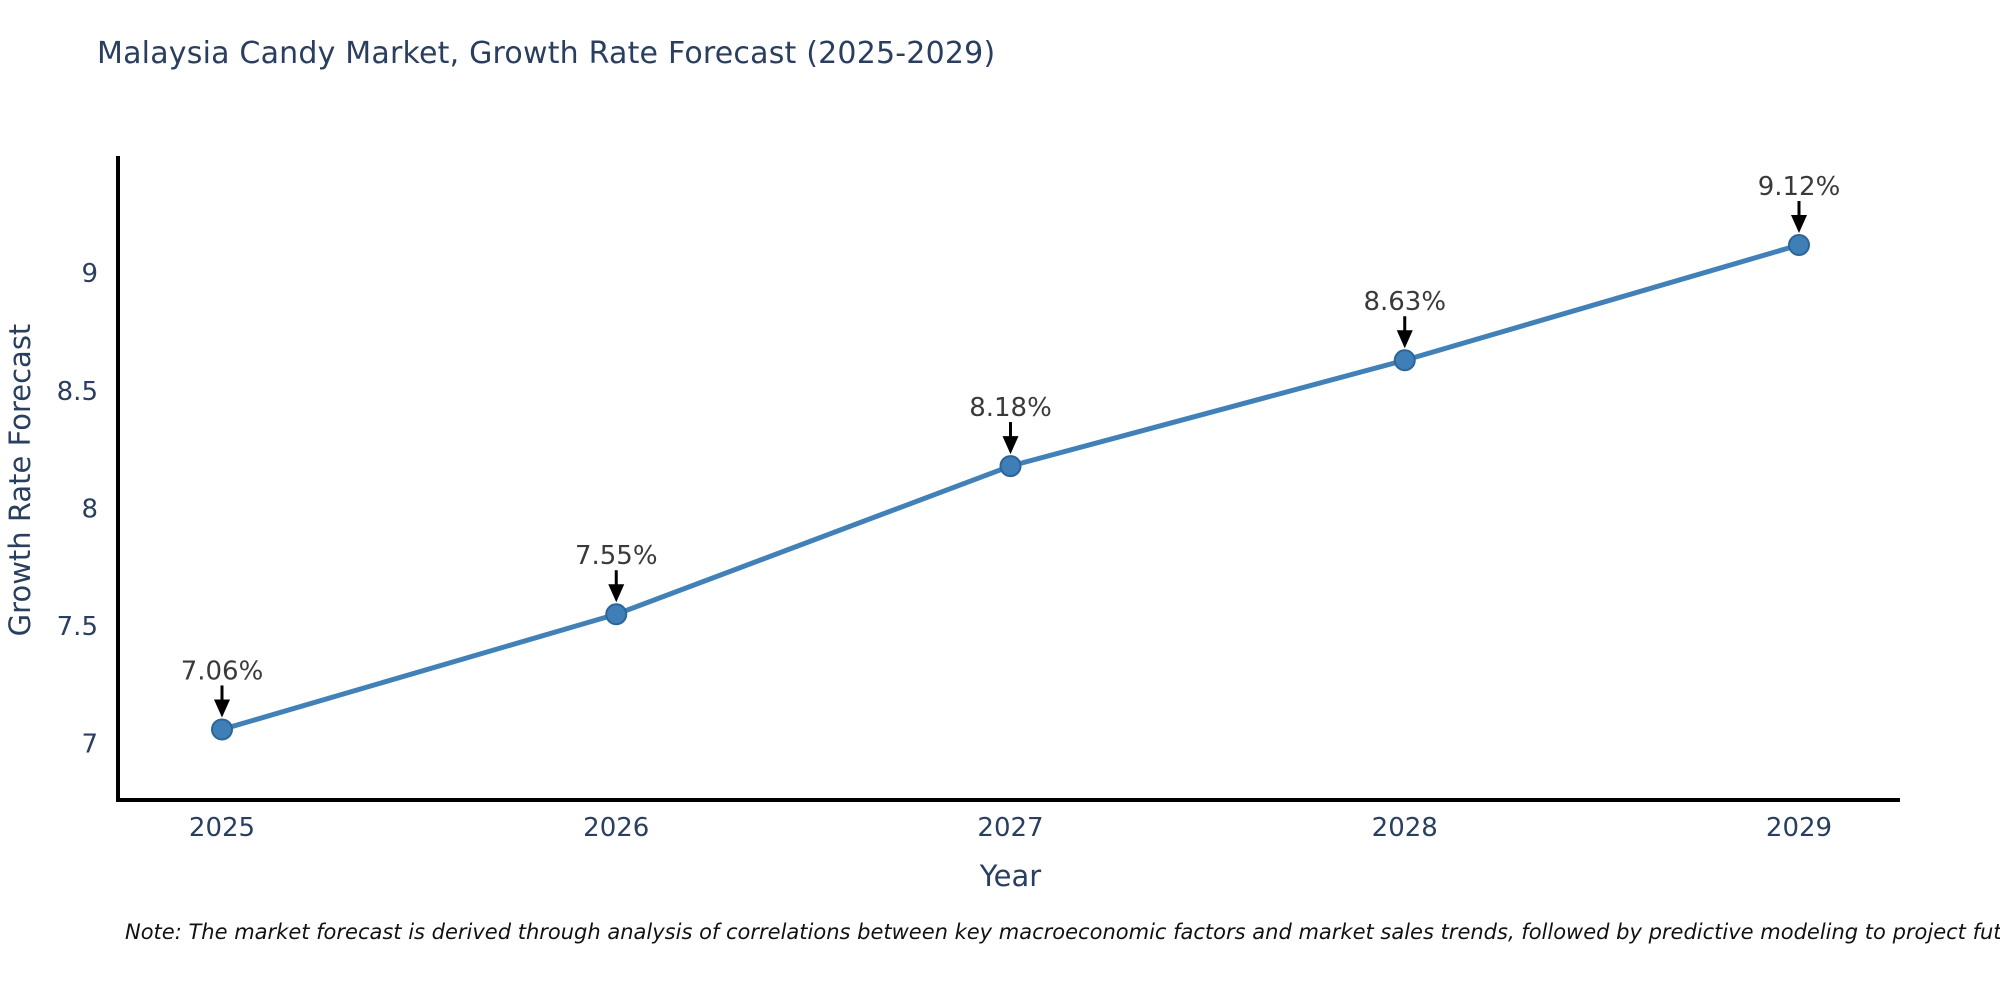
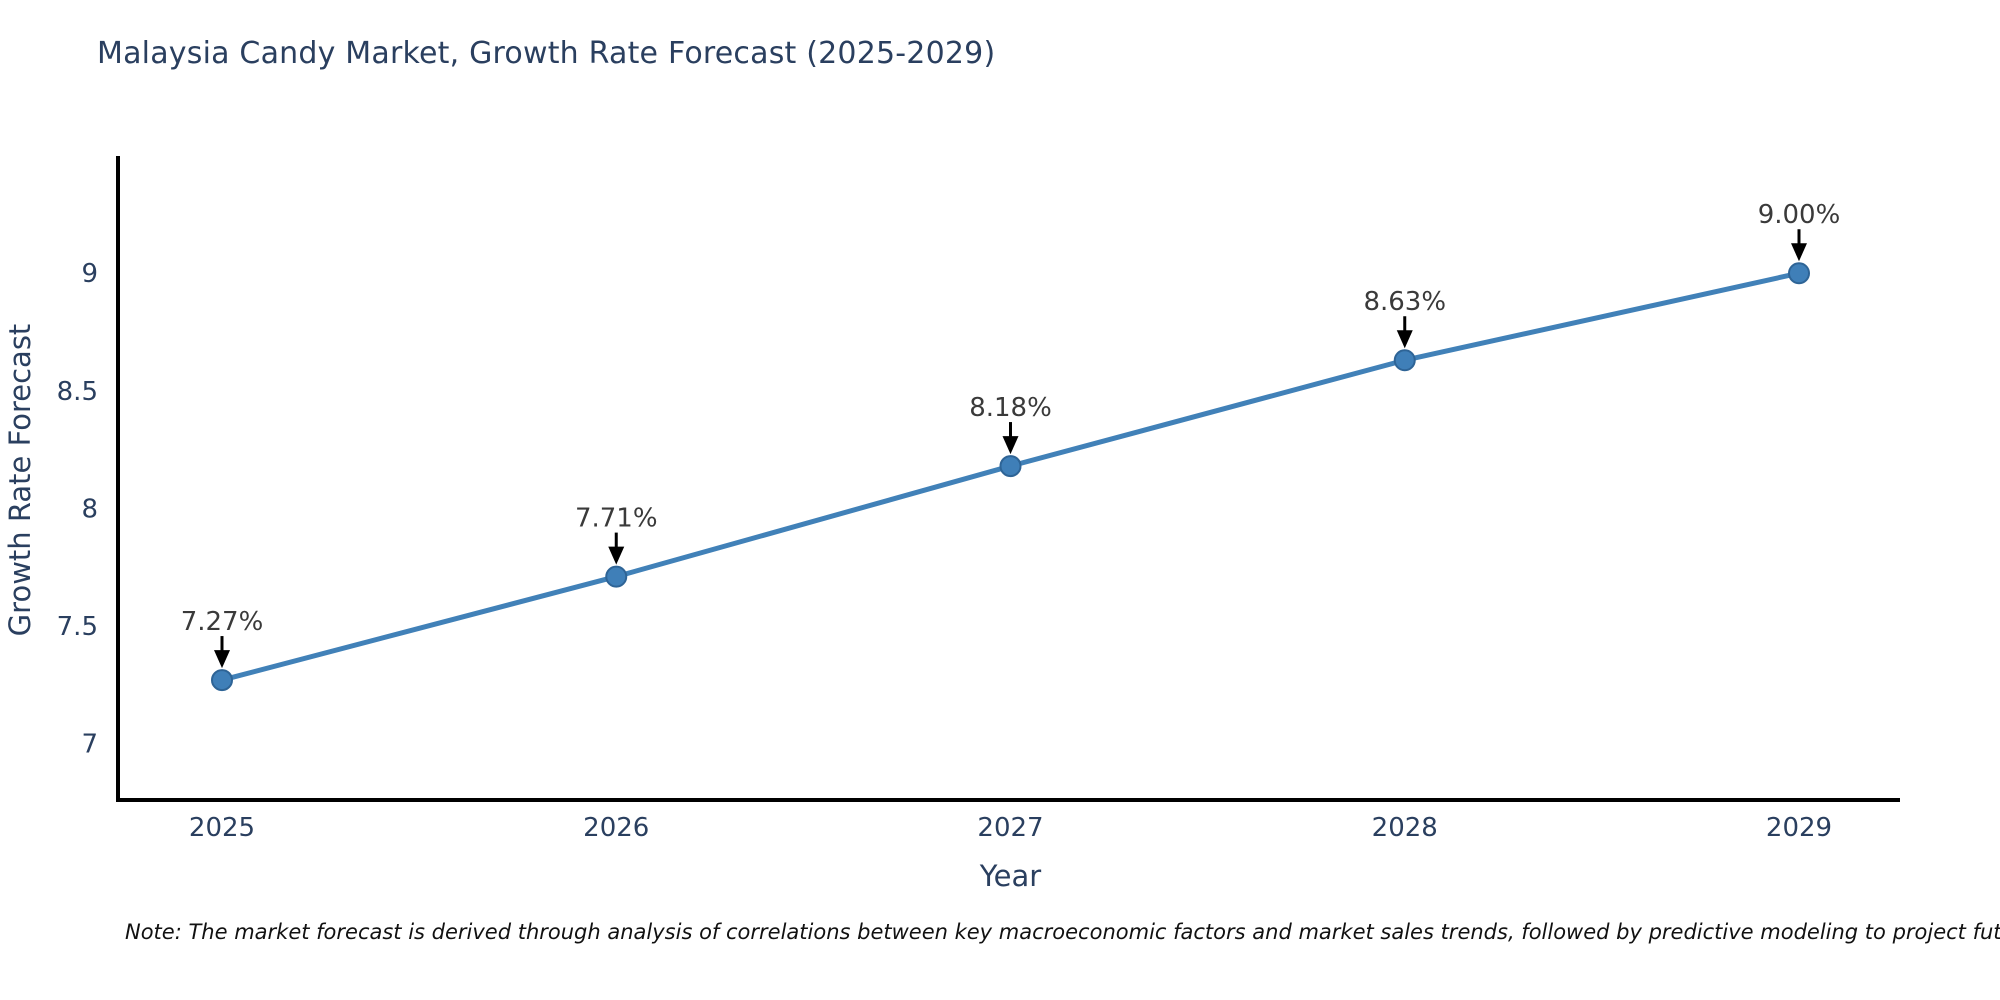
2025: 7.06% -> 7.27%
2026: 7.55% -> 7.71%
2029: 9.12% -> 9.00%
